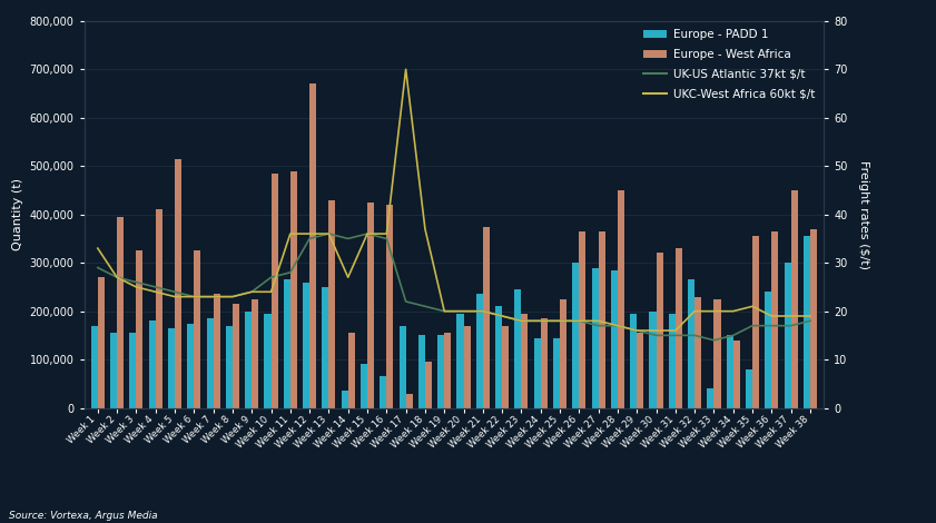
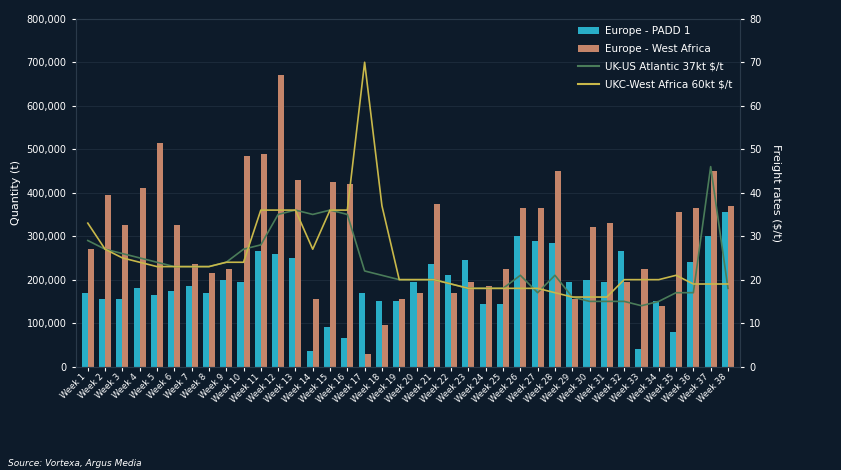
UK-US Atlantic 37kt $/t/Week 26: 18 -> 21
UK-US Atlantic 37kt $/t/Week 28: 17 -> 21
Europe - West Africa/Week 32: 230,000 -> 195,000
UK-US Atlantic 37kt $/t/Week 37: 17 -> 46
